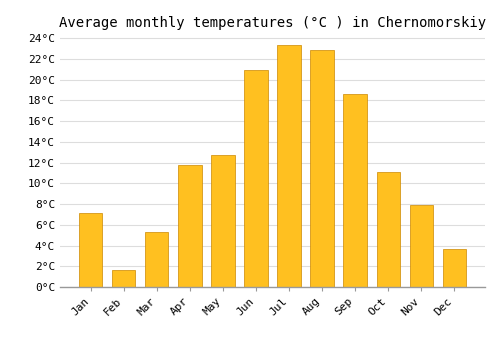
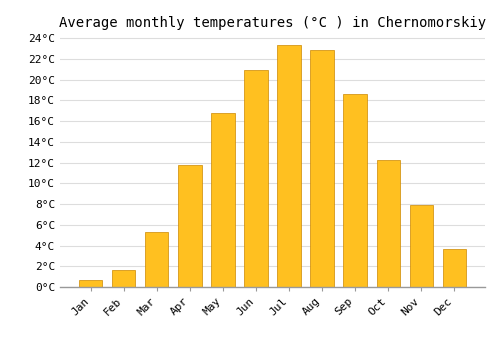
Jan: 7.1°C -> 0.7°C
May: 12.7°C -> 16.8°C
Oct: 11.1°C -> 12.2°C
